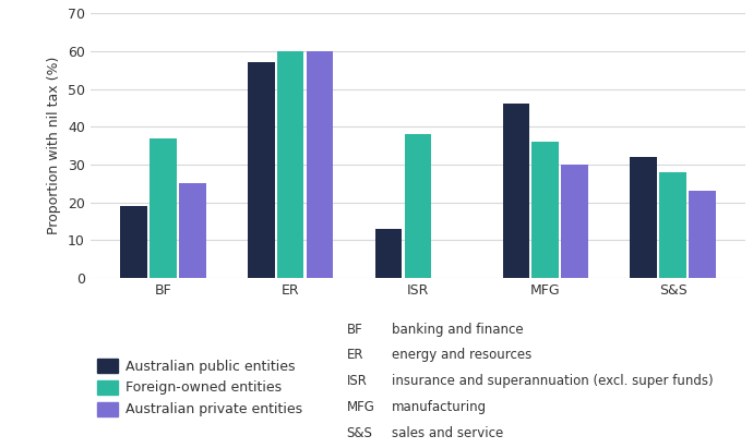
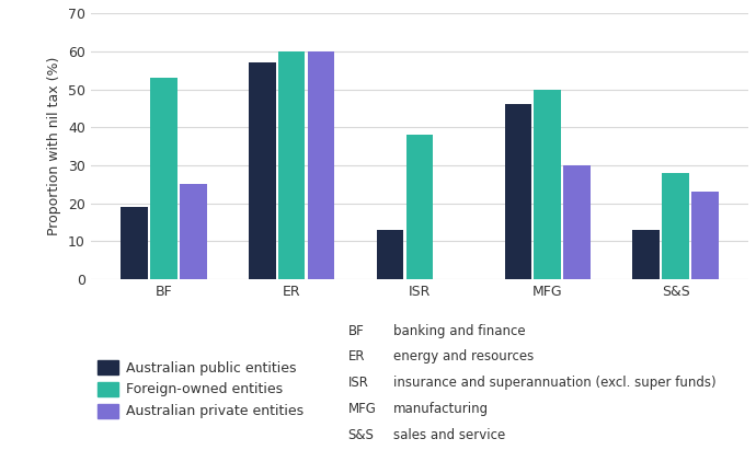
Foreign-owned entities/BF: 37 -> 53
Foreign-owned entities/MFG: 36 -> 50
Australian public entities/S&S: 32 -> 13
